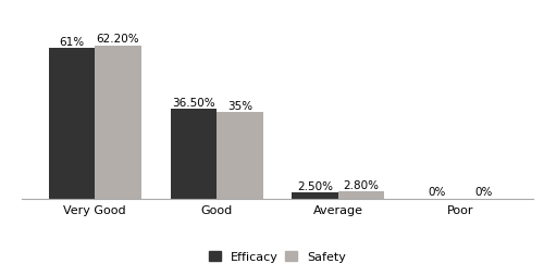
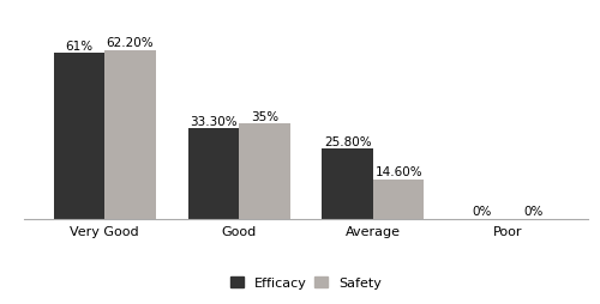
Efficacy/Good: 36.50% -> 33.30%
Efficacy/Average: 2.50% -> 25.80%
Safety/Average: 2.80% -> 14.60%
